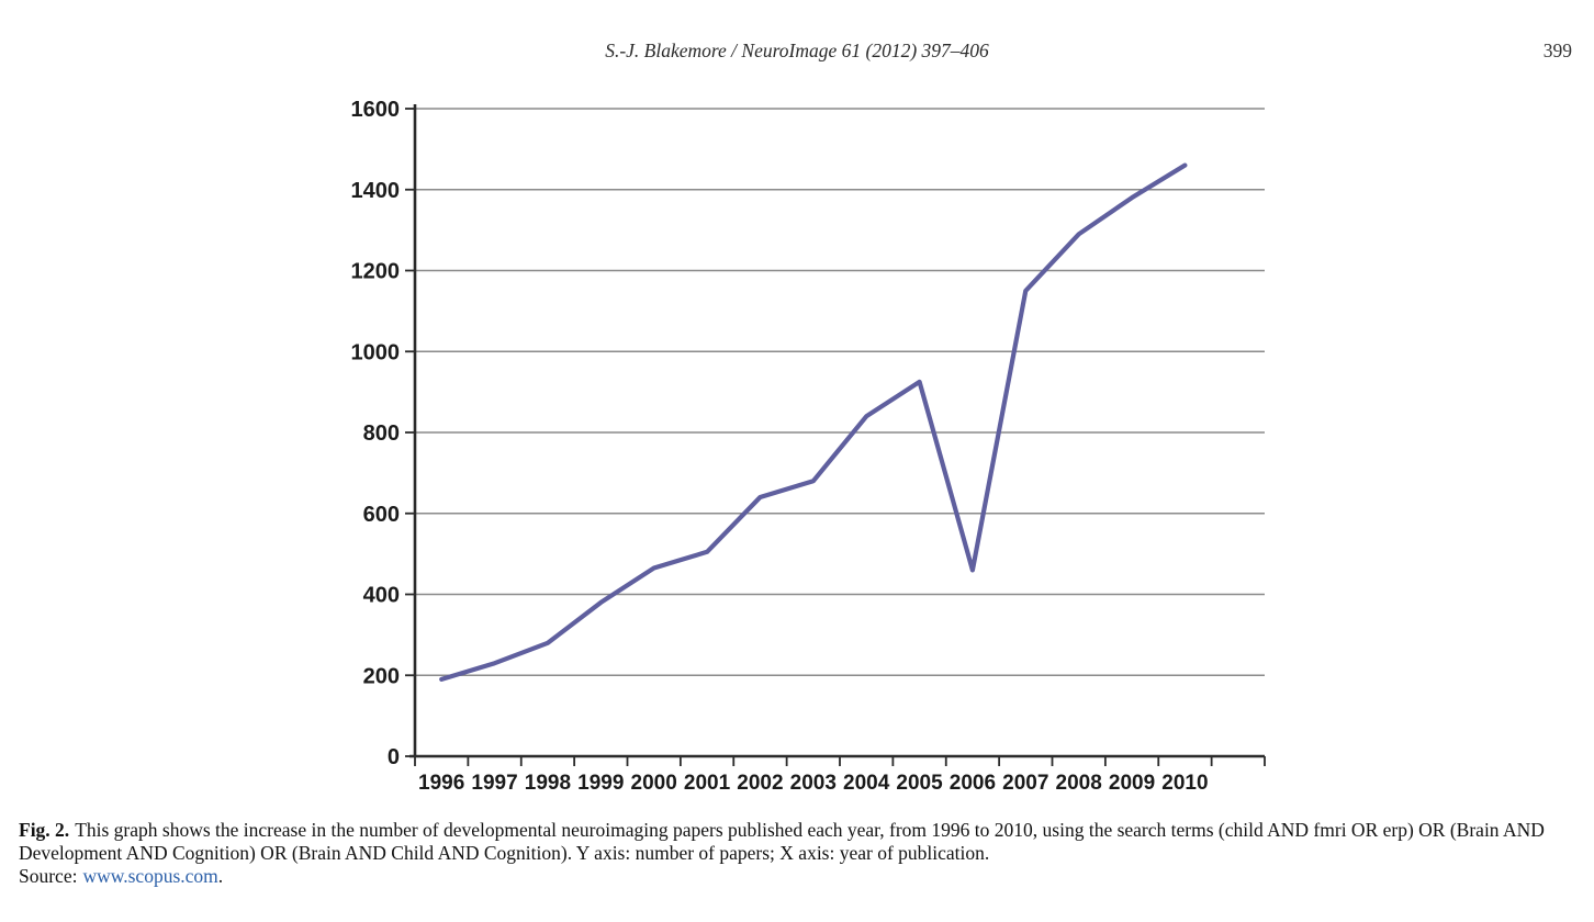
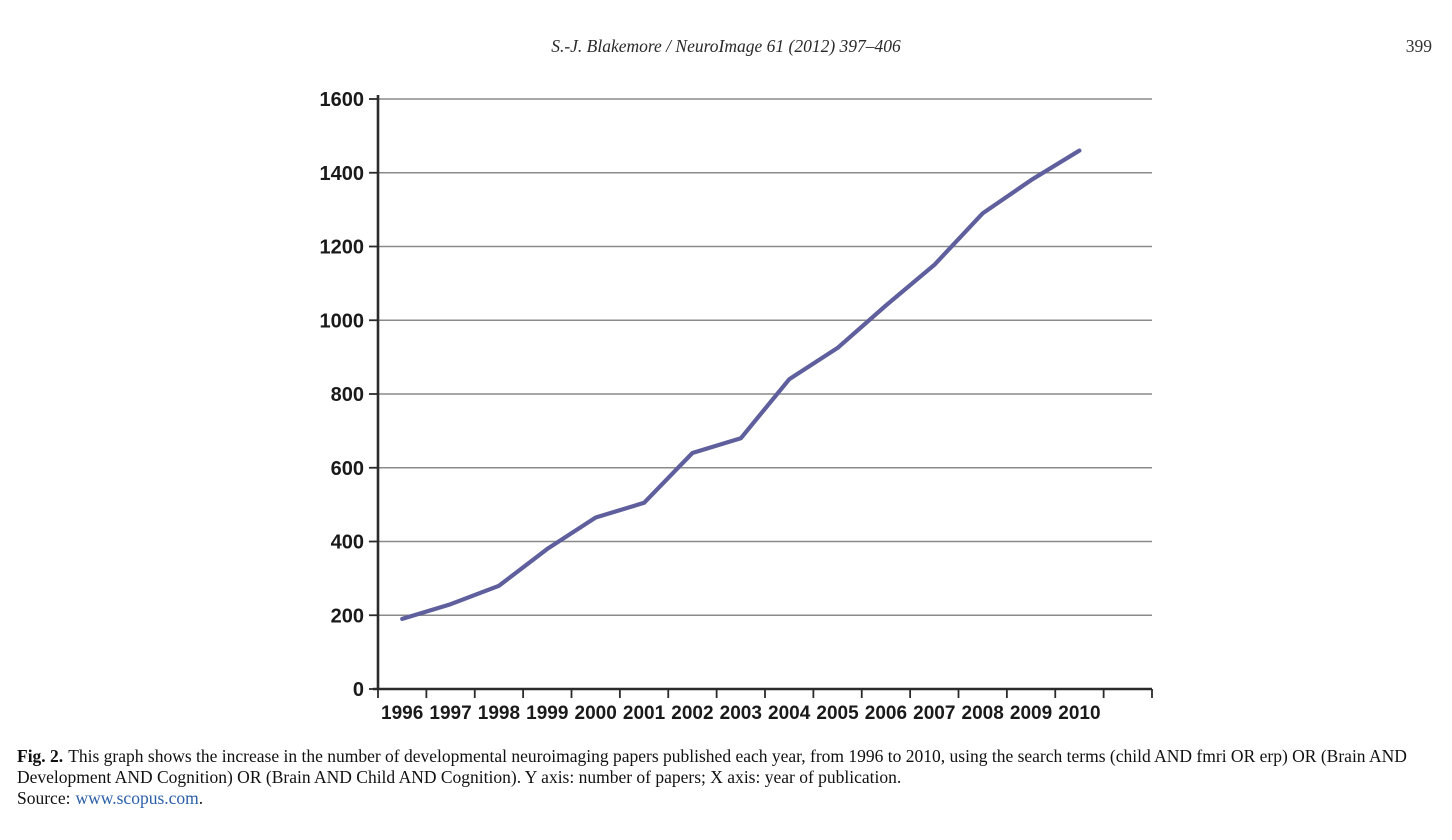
2006: 460 -> 1040
